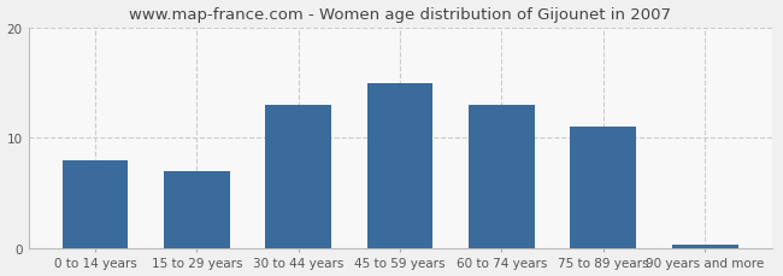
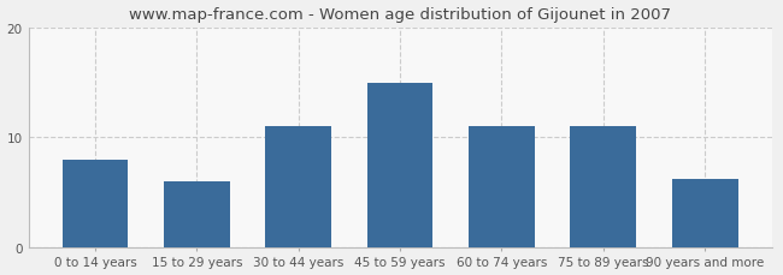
15 to 29 years: 7.0 -> 6.0
30 to 44 years: 13.0 -> 11.0
60 to 74 years: 13.0 -> 11.0
90 years and more: 0.3 -> 6.2
